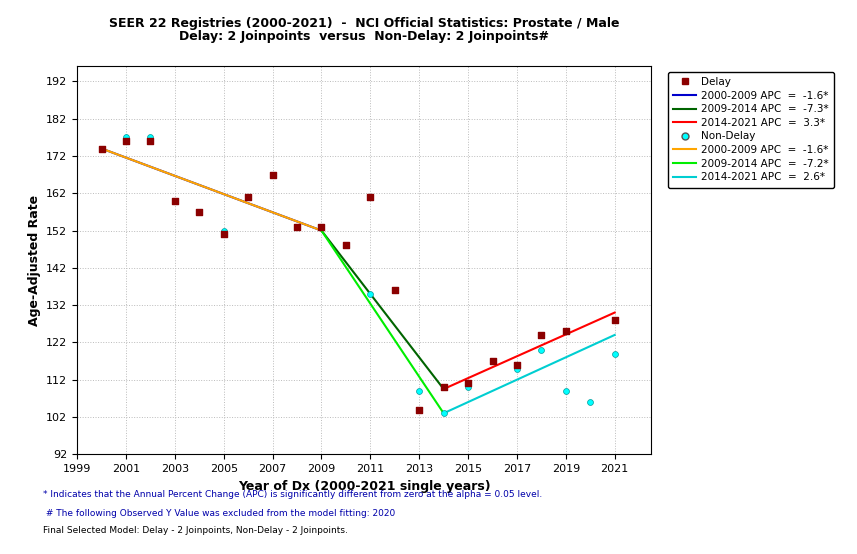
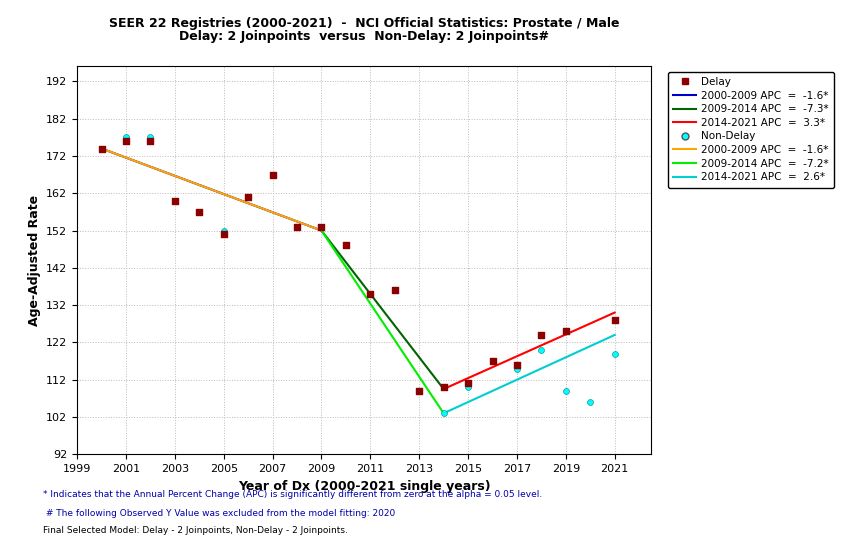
Delay/2011: 161 -> 135
Delay/2013: 104 -> 109
